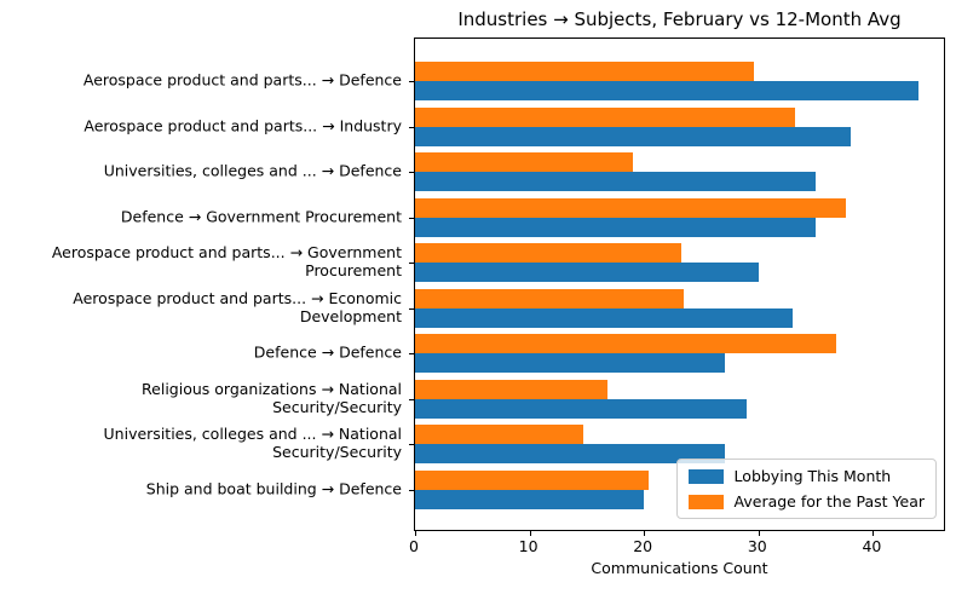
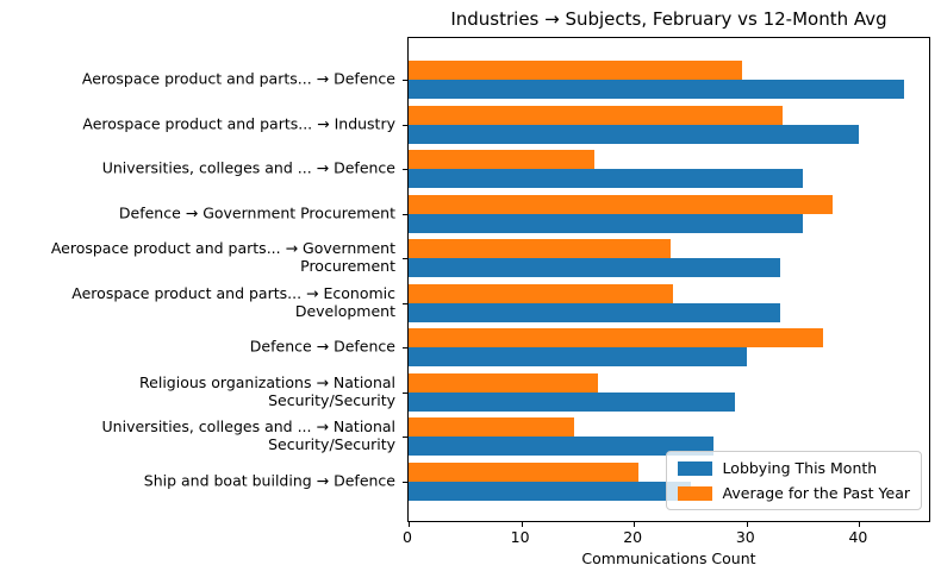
Lobbying This Month/Aerospace product and parts... → Industry: 38 -> 40
Average for the Past Year/Universities, colleges and ... → Defence: 19 -> 16
Lobbying This Month/Aerospace product and parts... → Government Procurement: 30 -> 33
Lobbying This Month/Defence → Defence: 27 -> 30
Lobbying This Month/Ship and boat building → Defence: 20 -> 25
